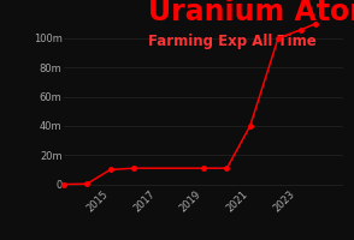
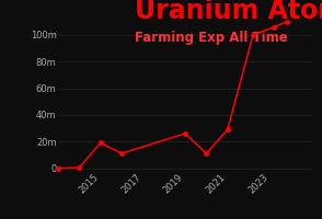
2015: 10m -> 19m
2019: 11m -> 26m
2021: 40m -> 29m
